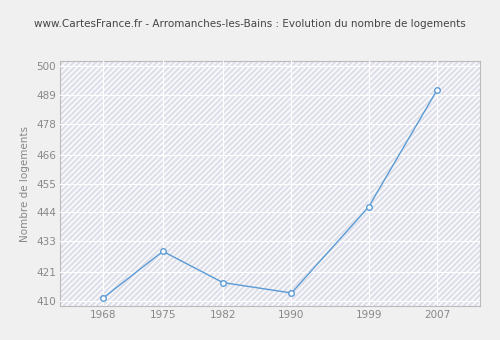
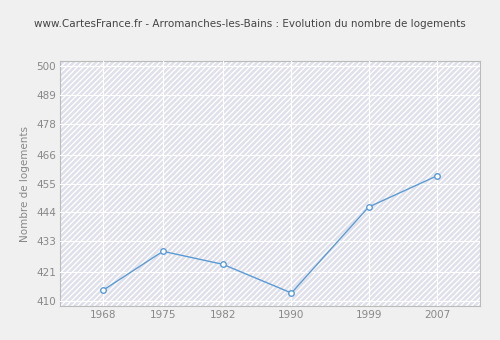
1968: 411 -> 414
1982: 417 -> 424
2007: 491 -> 458
